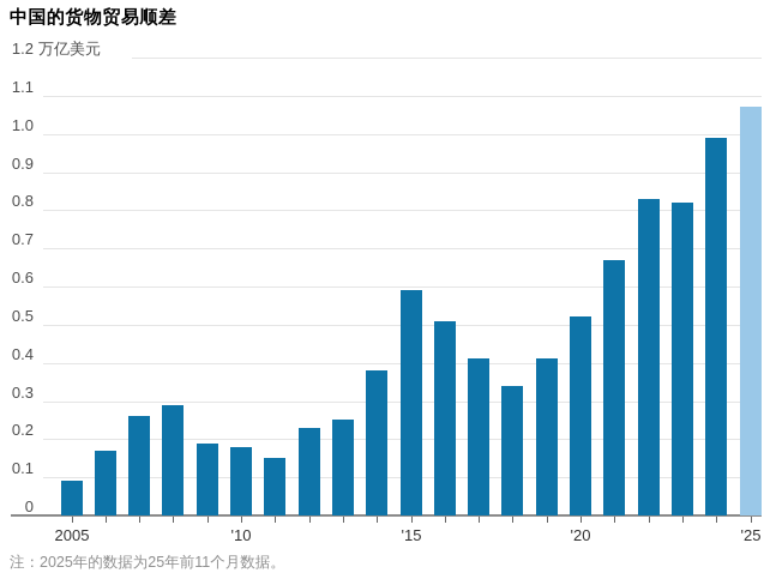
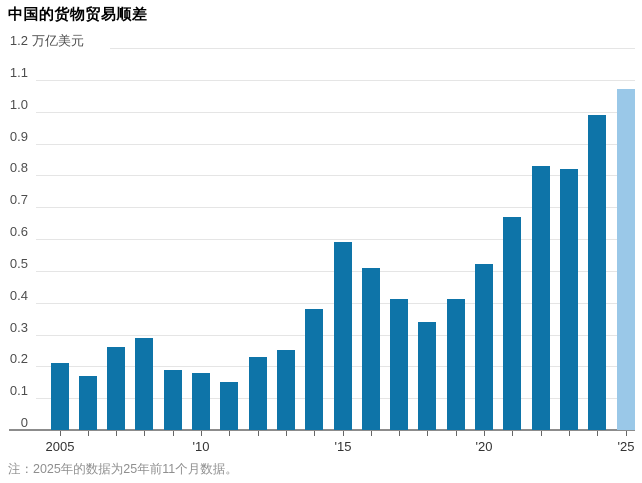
2005: 0.09 -> 0.21
